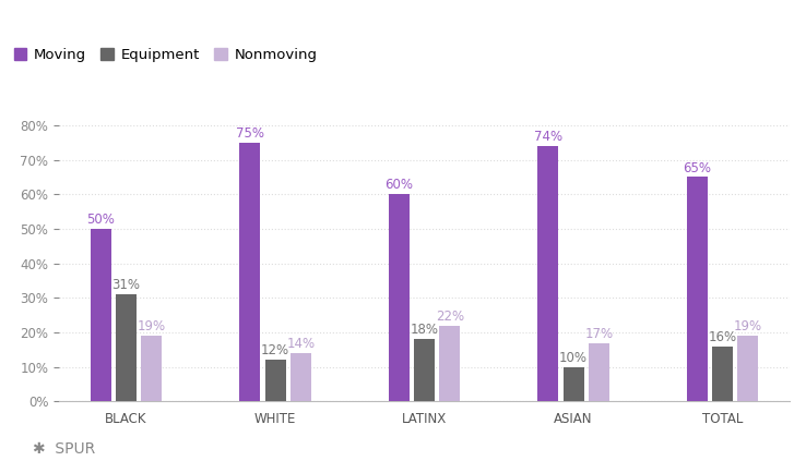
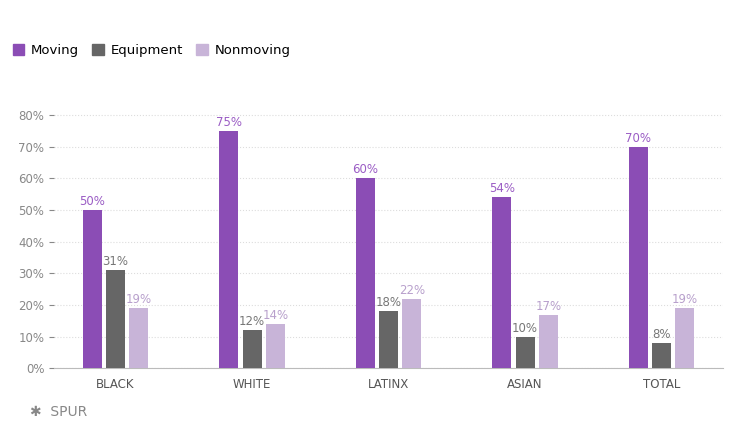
Moving/ASIAN: 74% -> 54%
Moving/TOTAL: 65% -> 70%
Equipment/TOTAL: 16% -> 8%
